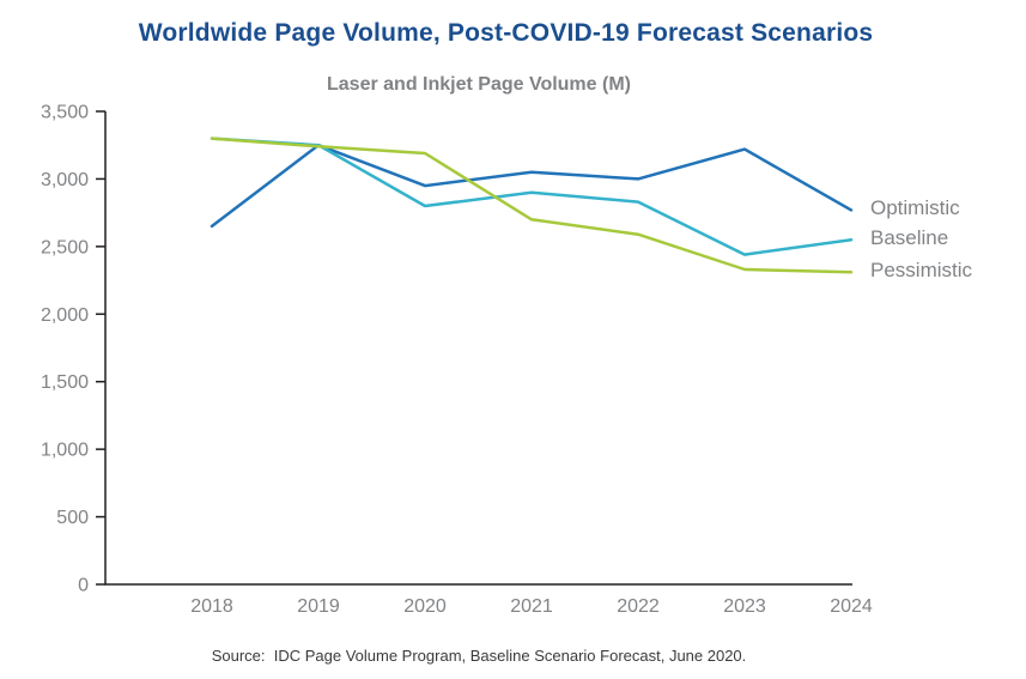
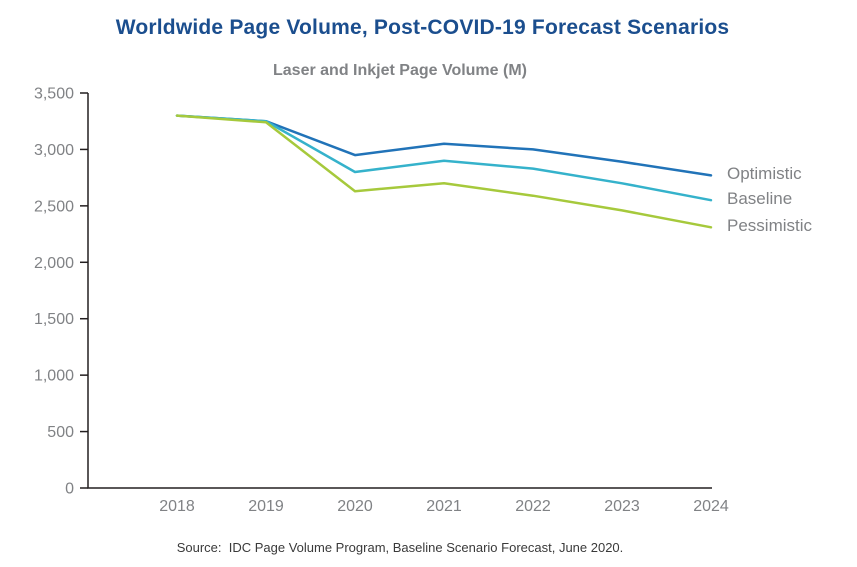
Optimistic/2018: 2650 -> 3300
Pessimistic/2020: 3190 -> 2630
Optimistic/2023: 3220 -> 2890
Baseline/2023: 2440 -> 2700
Pessimistic/2023: 2330 -> 2460
